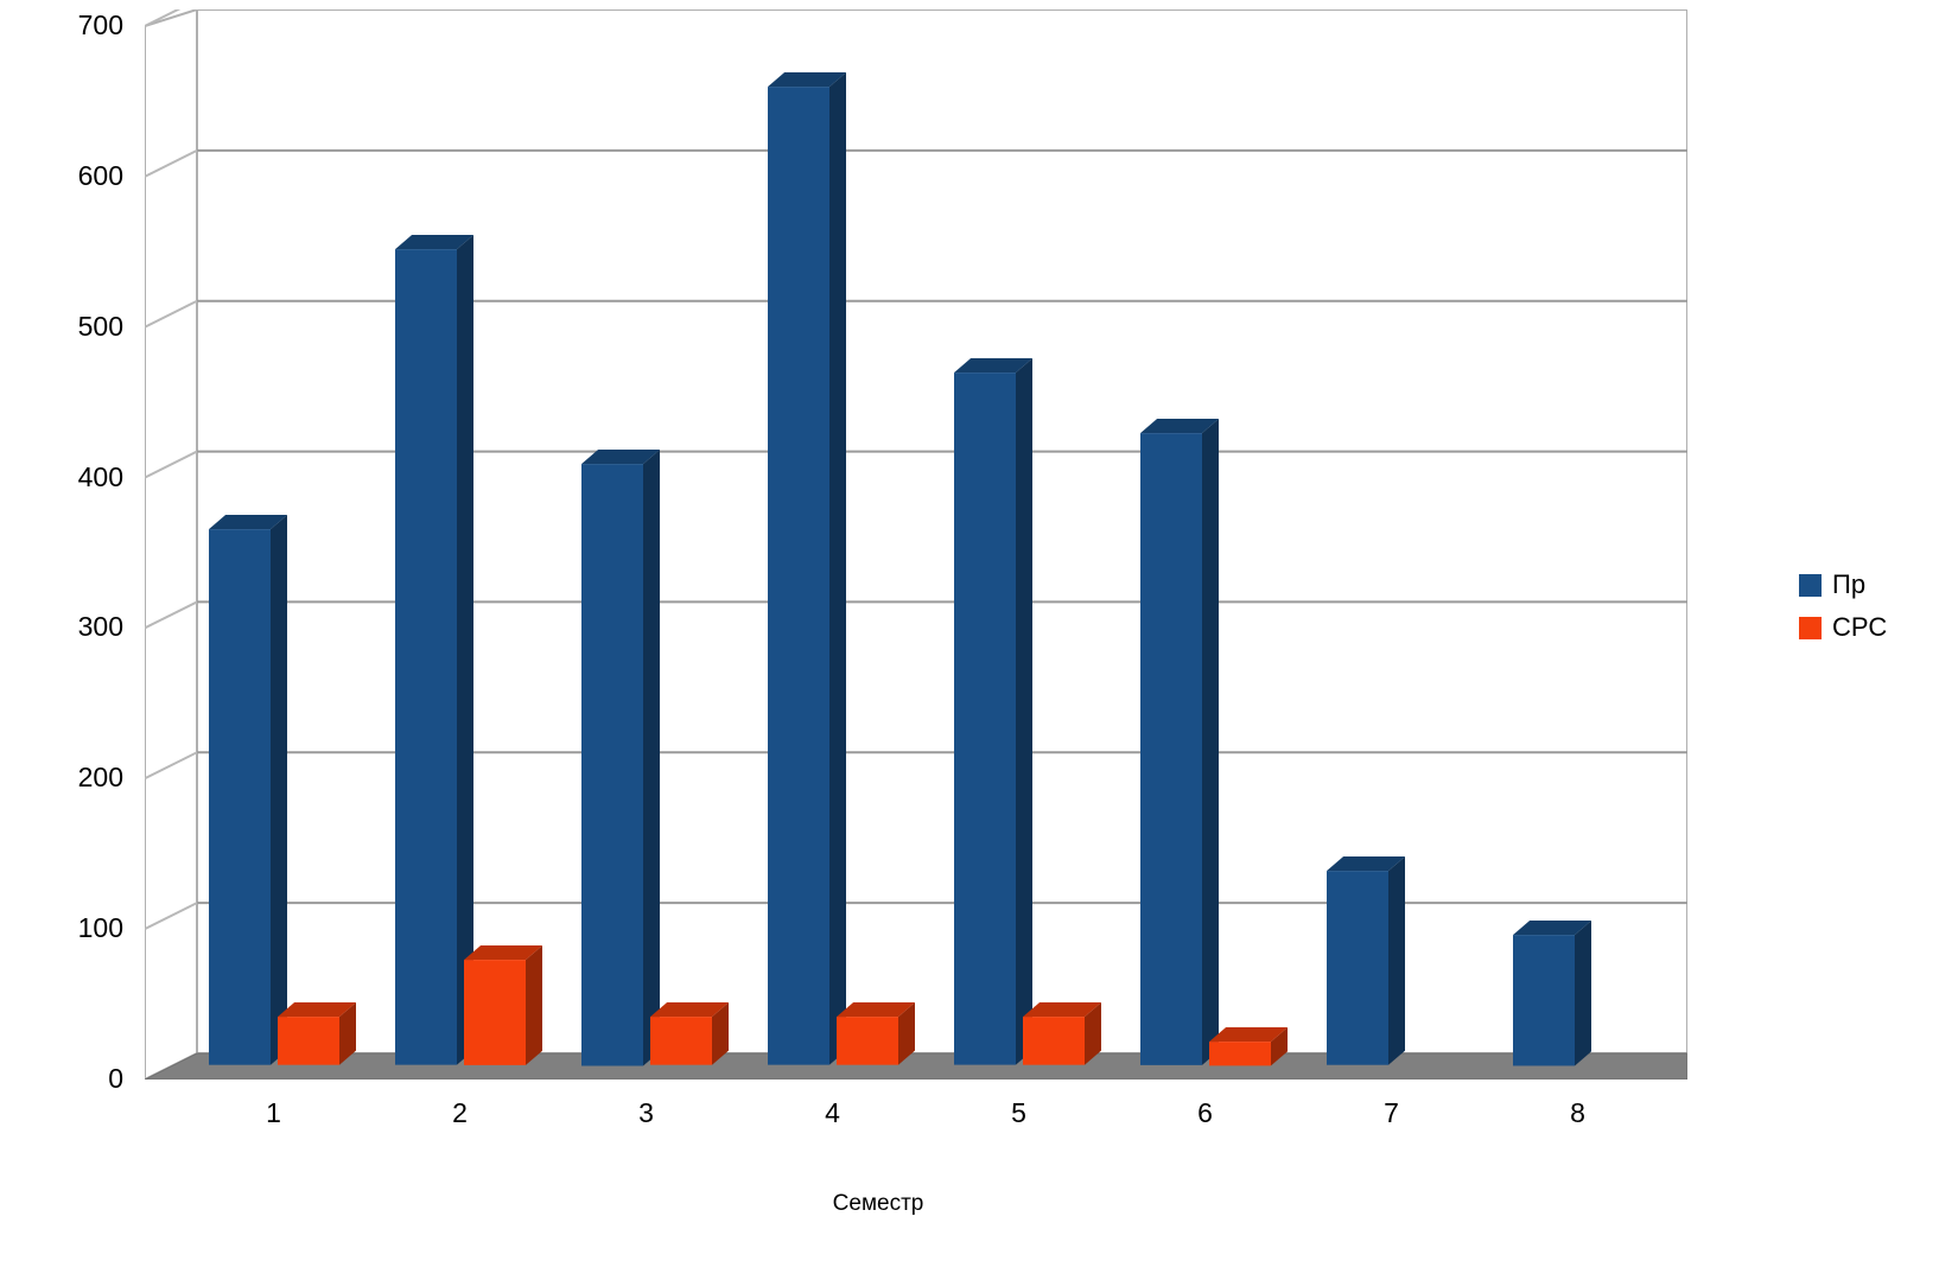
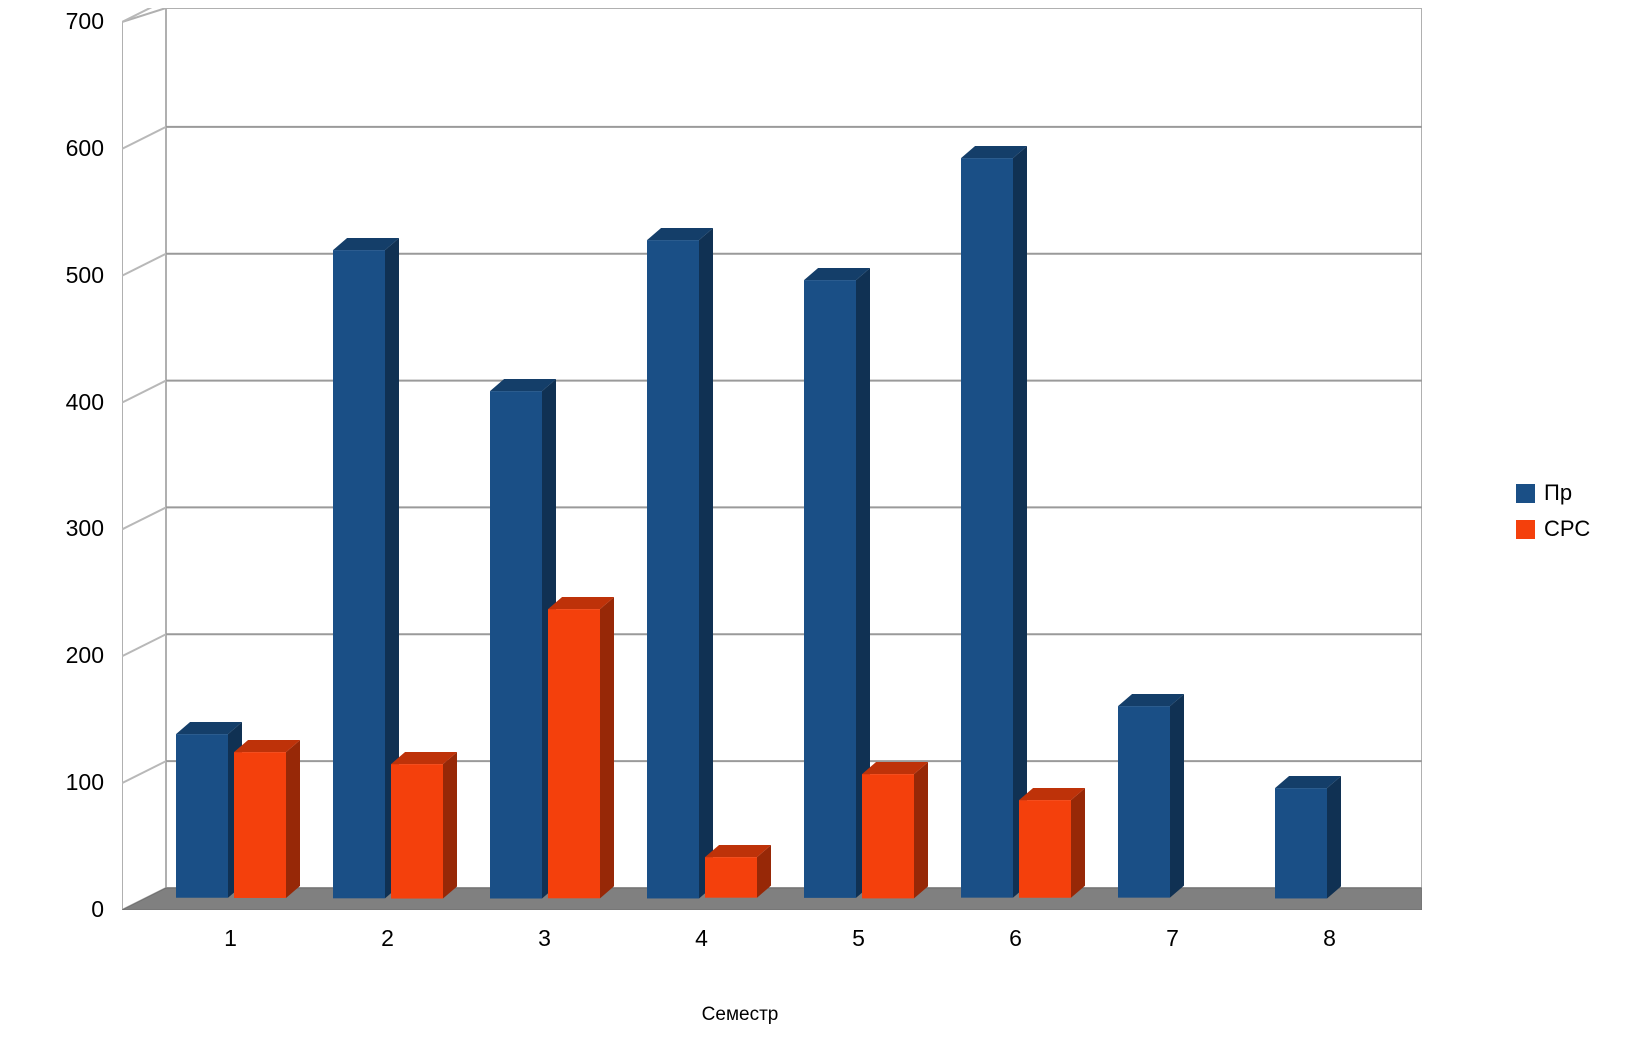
Пр/1: 356 -> 129
СРС/1: 32 -> 115
Пр/2: 542 -> 511
СРС/2: 70 -> 106
СРС/3: 32 -> 228
Пр/4: 650 -> 519
Пр/5: 460 -> 487
СРС/5: 32 -> 98
Пр/6: 420 -> 583
СРС/6: 16 -> 77
Пр/7: 129 -> 151
